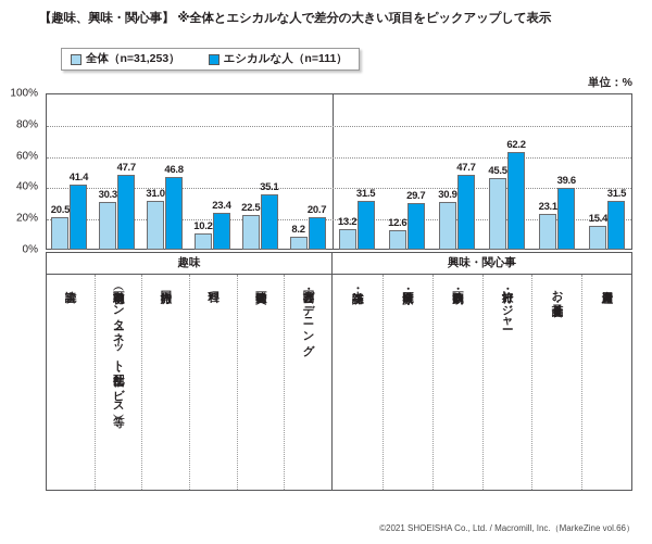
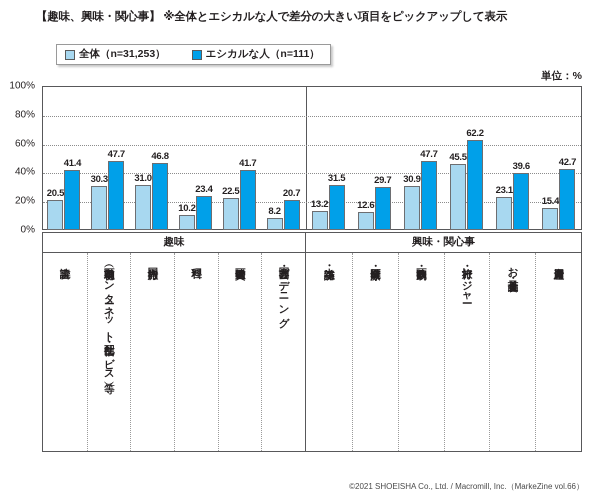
エシカルな人（n=111）/映画鑑賞: 35.1 -> 41.7
エシカルな人（n=111）/資産運用: 31.5 -> 42.7
